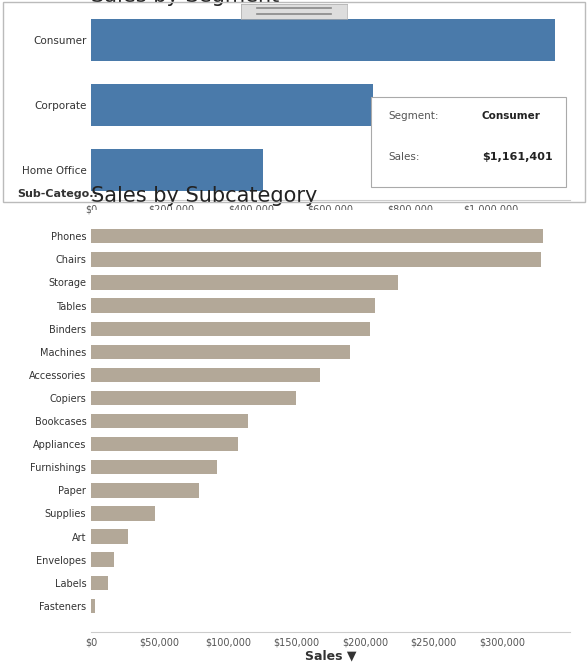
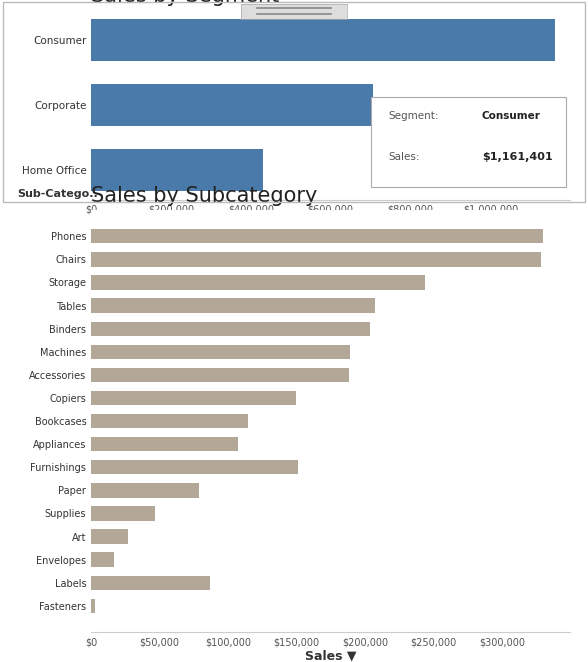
Sales by Subcategory/Storage: $224,000 -> $244,000
Sales by Subcategory/Accessories: $167,000 -> $188,000
Sales by Subcategory/Furnishings: $92,000 -> $151,000
Sales by Subcategory/Labels: $12,000 -> $87,000
